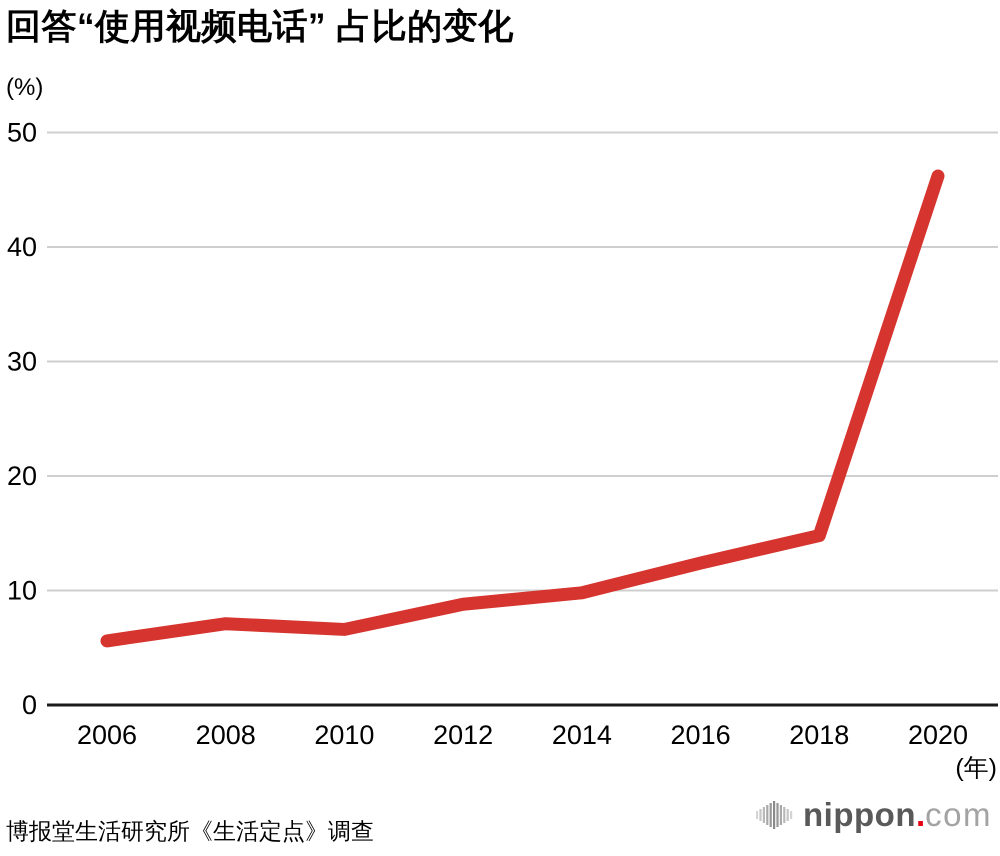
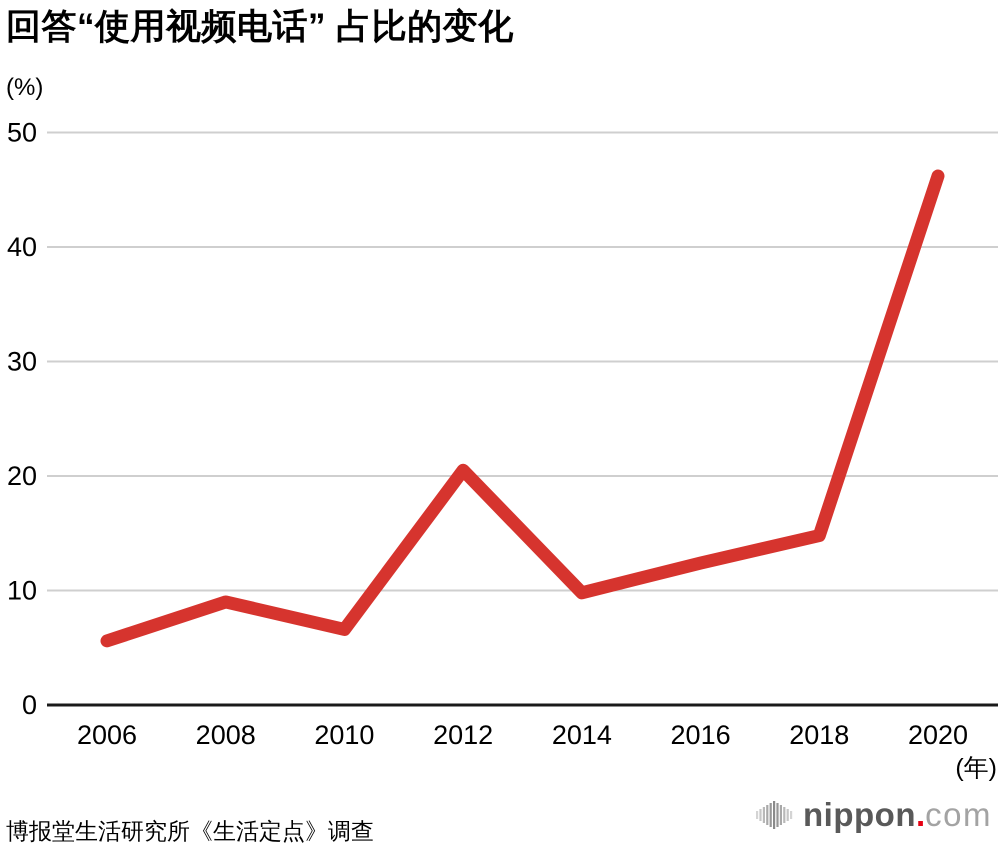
2008: 7.1 -> 9.0
2012: 8.8 -> 20.5
